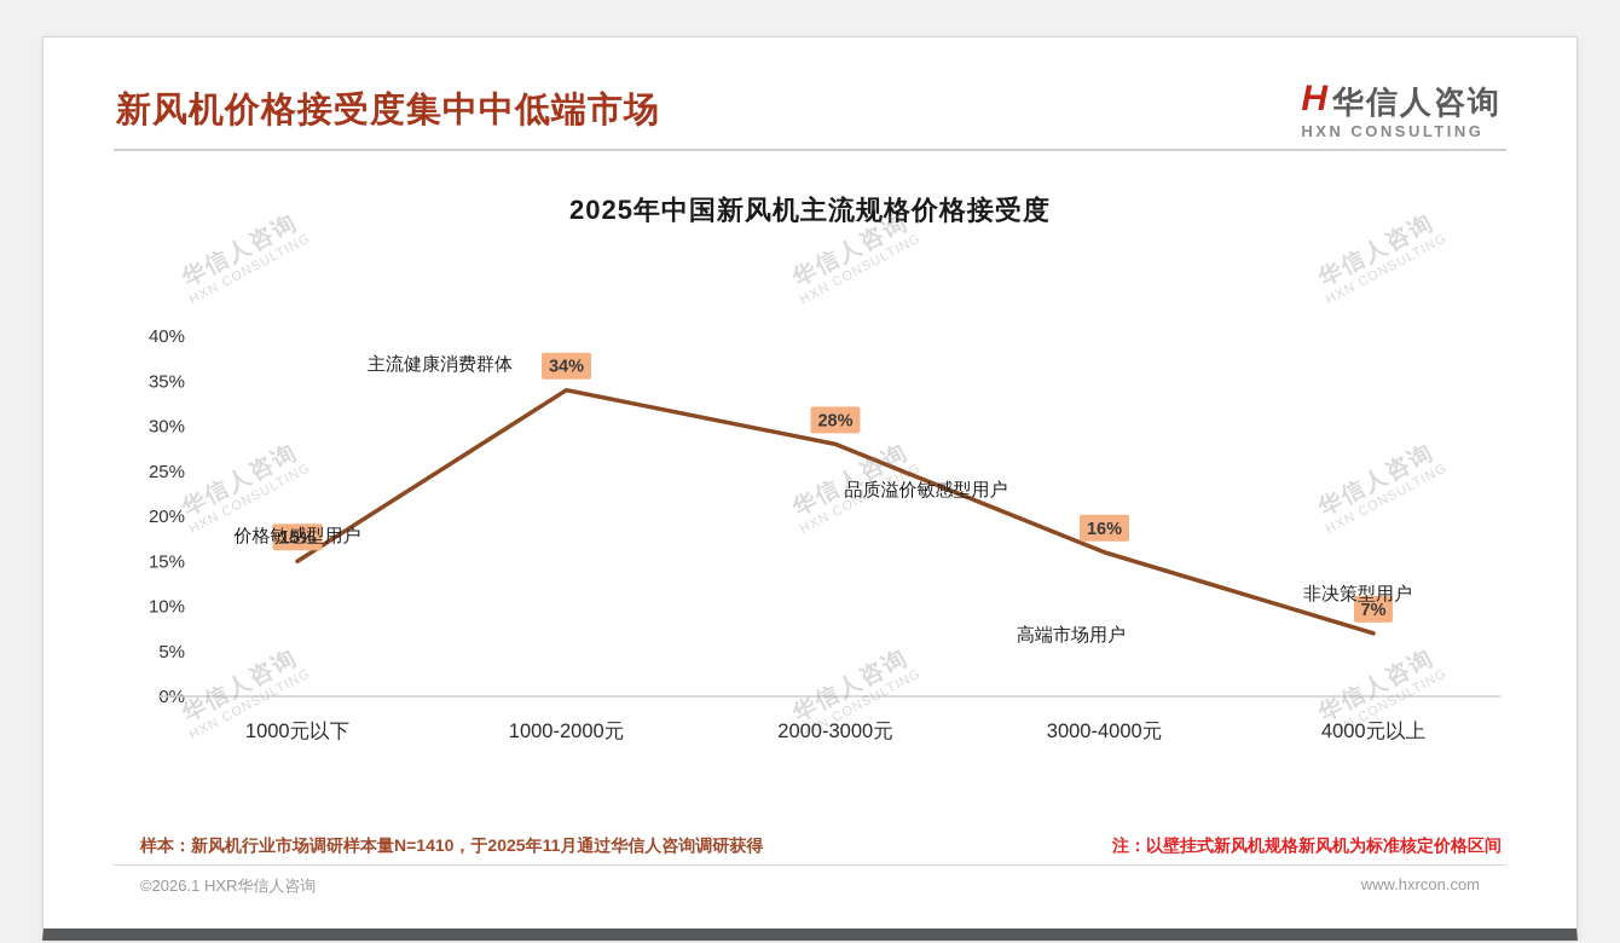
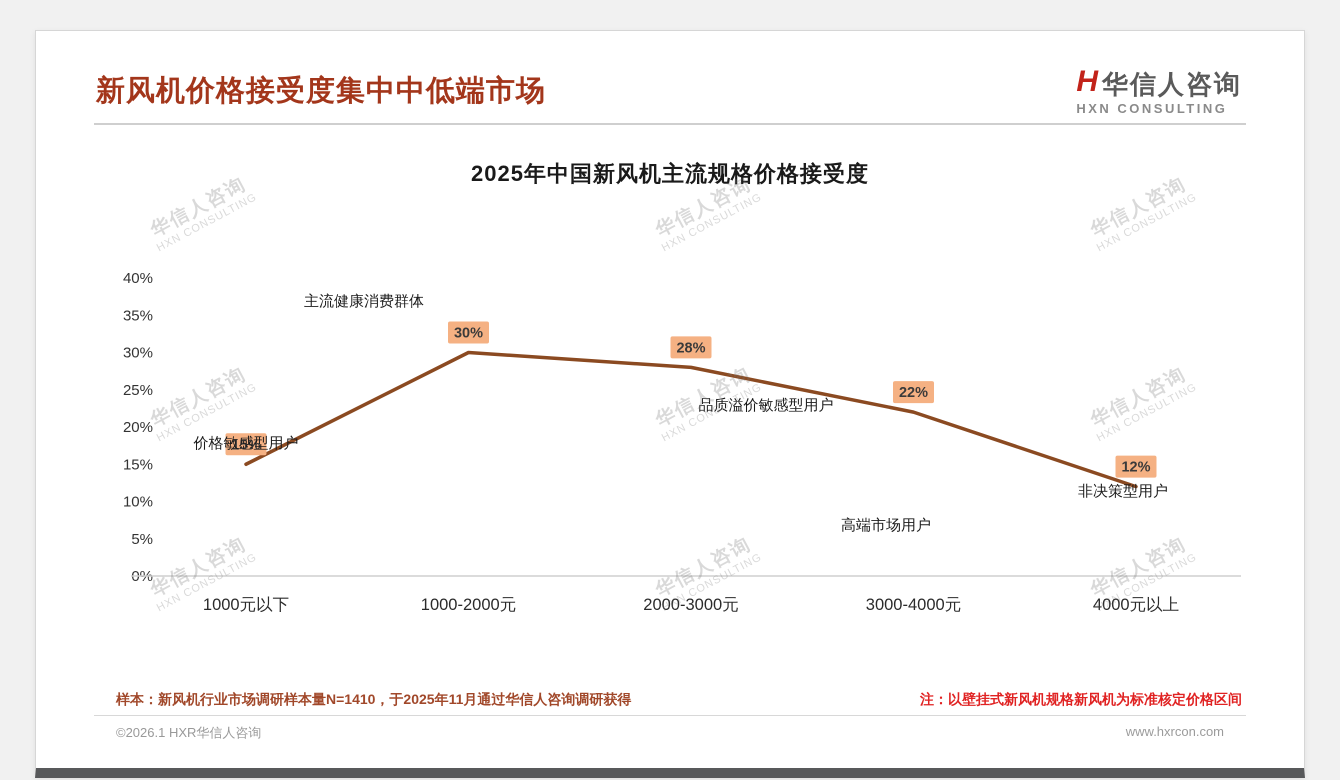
1000-2000元: 34% -> 30%
3000-4000元: 16% -> 22%
4000元以上: 7% -> 12%
